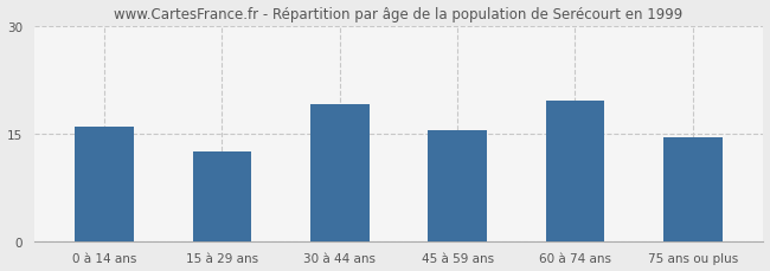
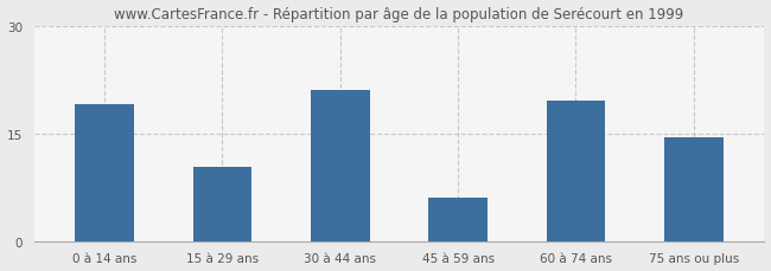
0 à 14 ans: 16.0 -> 19.0
15 à 29 ans: 12.5 -> 10.4
30 à 44 ans: 19.0 -> 21.0
45 à 59 ans: 15.5 -> 6.0
